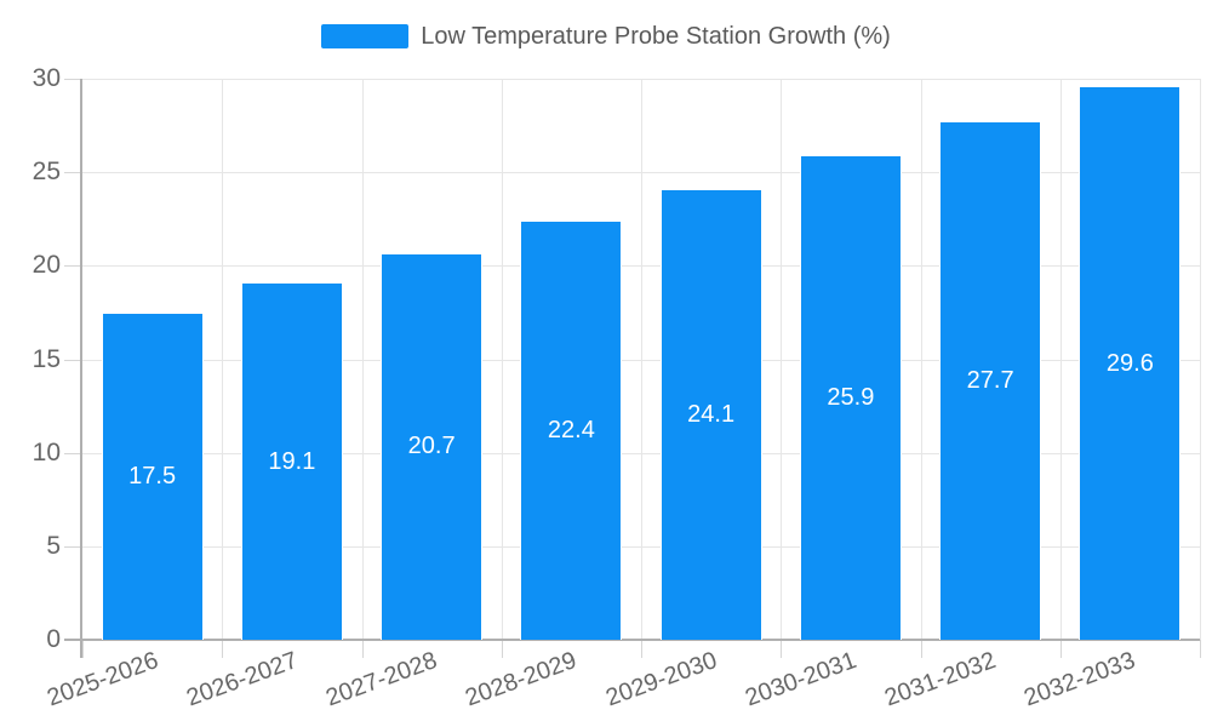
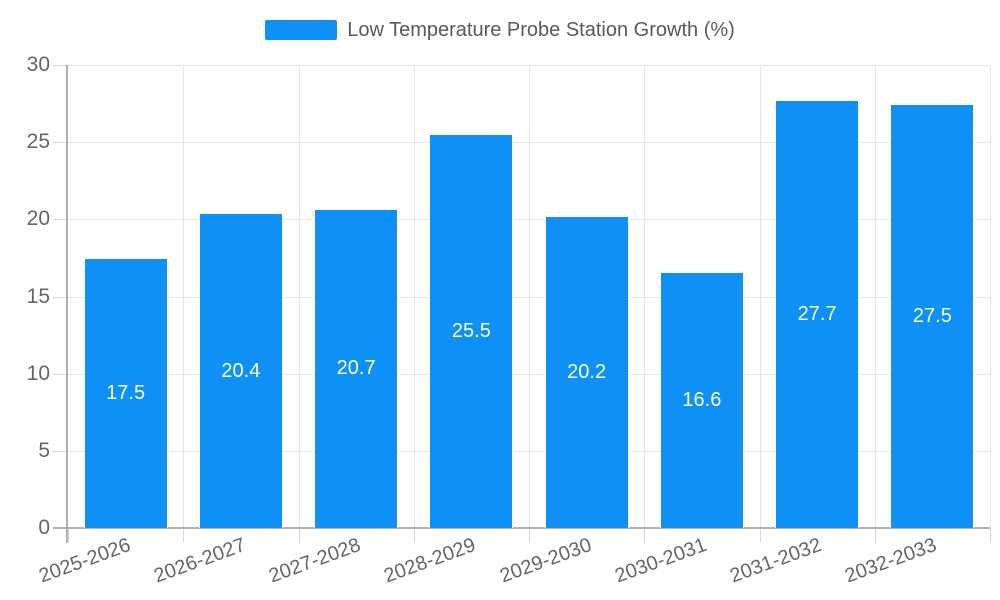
2026-2027: 19.1 -> 20.4
2028-2029: 22.4 -> 25.5
2029-2030: 24.1 -> 20.2
2030-2031: 25.9 -> 16.6
2032-2033: 29.6 -> 27.5
